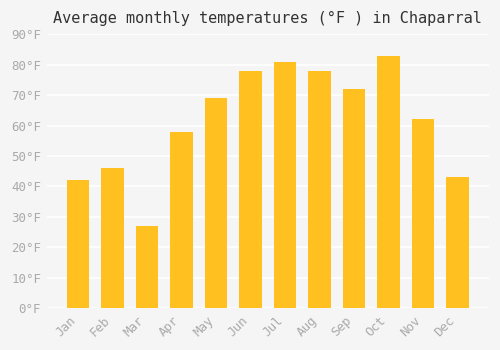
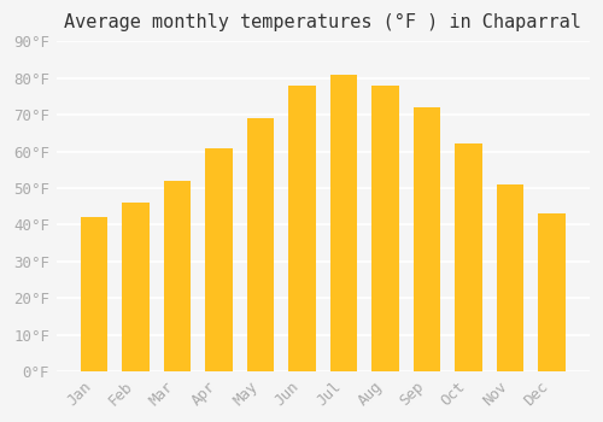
Mar: 27°F -> 52°F
Apr: 58°F -> 61°F
Oct: 83°F -> 62°F
Nov: 62°F -> 51°F
